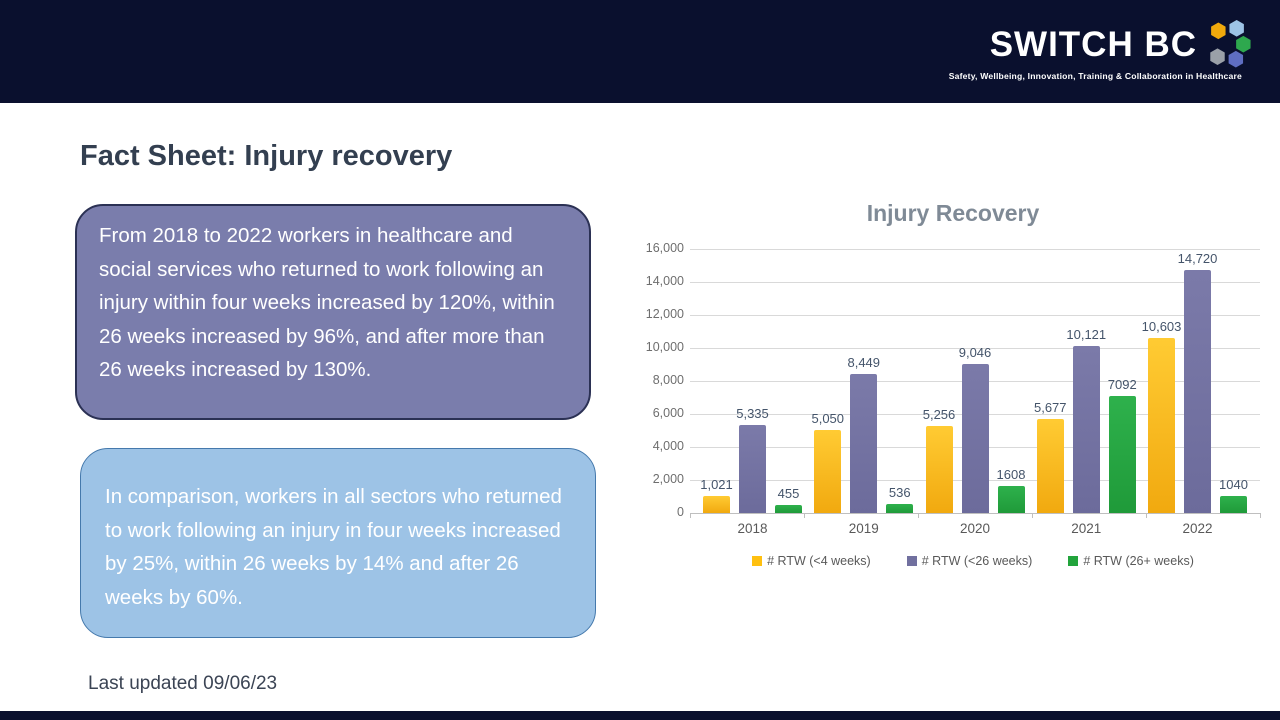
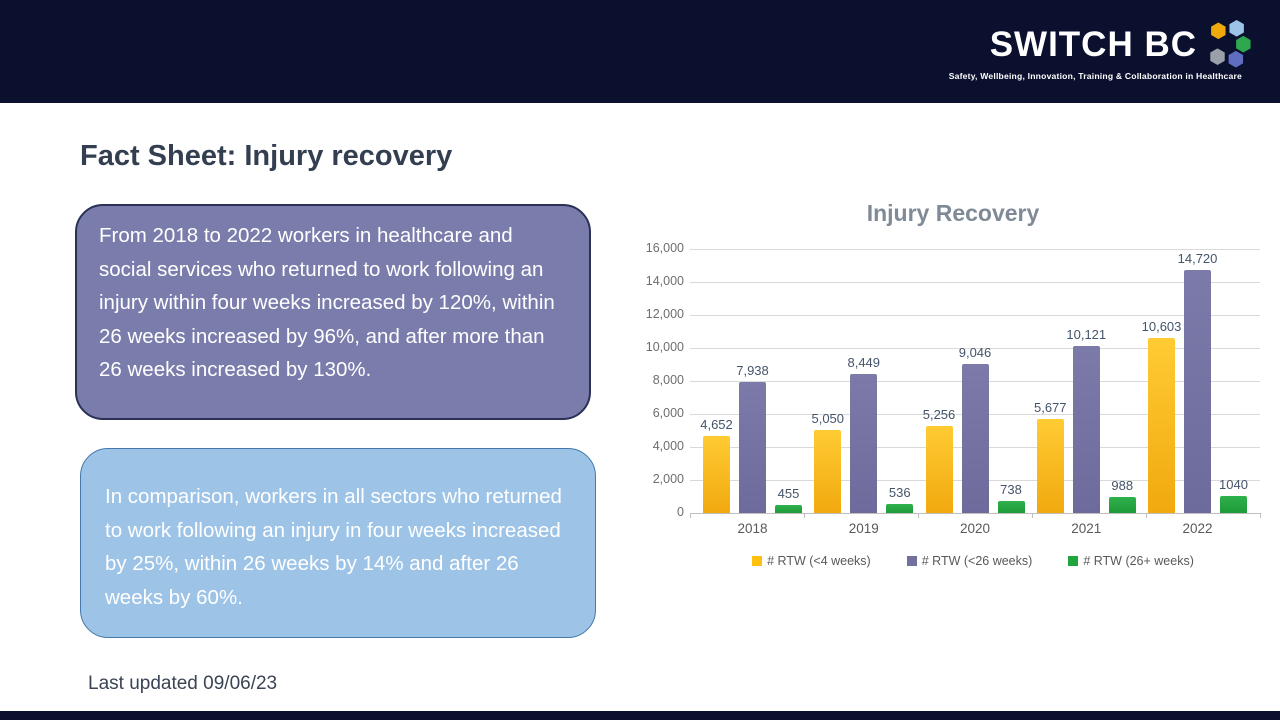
# RTW (<4 weeks)/2018: 1,021 -> 4,652
# RTW (<26 weeks)/2018: 5,335 -> 7,938
# RTW (26+ weeks)/2020: 1608 -> 738
# RTW (26+ weeks)/2021: 7092 -> 988
